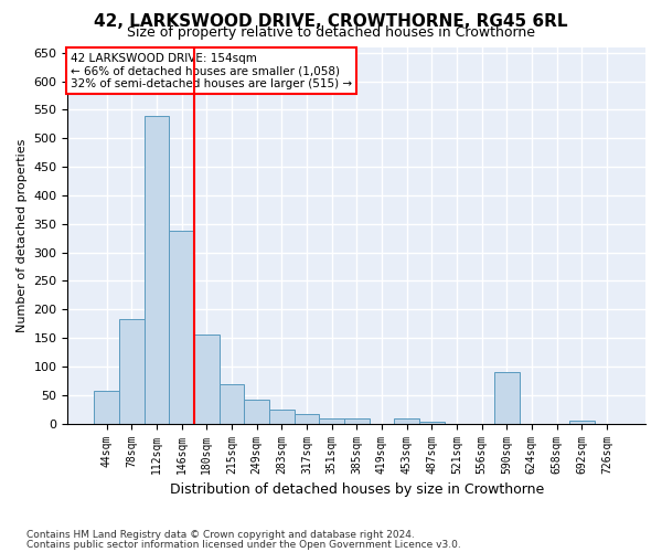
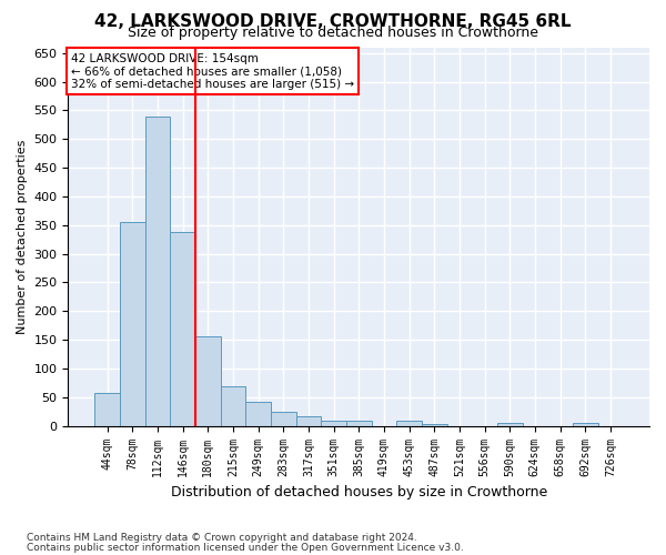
78sqm: 184 -> 355
590sqm: 90 -> 5
